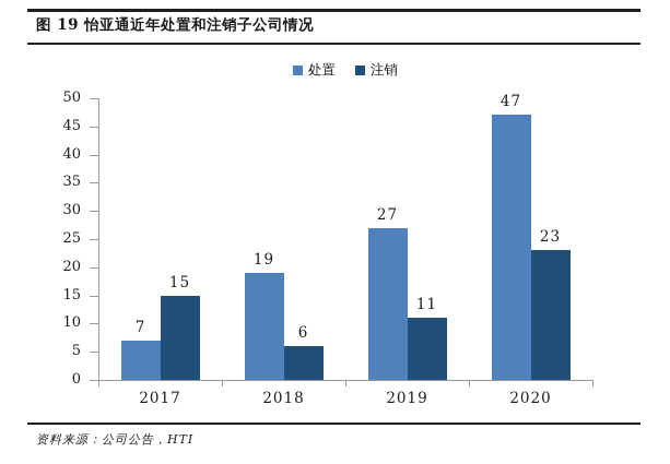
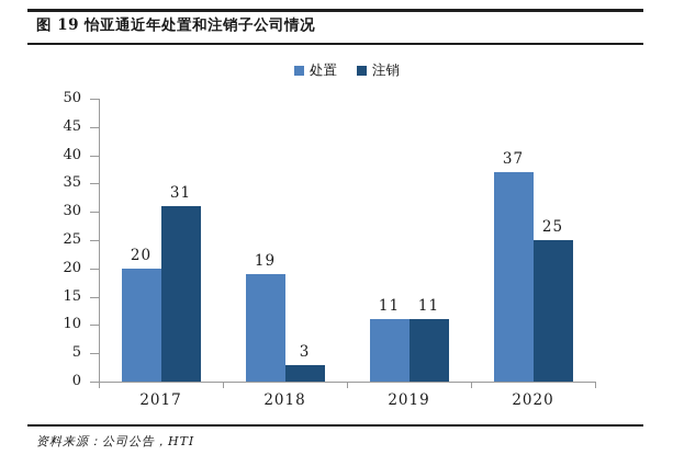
处置/2017: 7 -> 20
注销/2017: 15 -> 31
注销/2018: 6 -> 3
处置/2019: 27 -> 11
处置/2020: 47 -> 37
注销/2020: 23 -> 25
